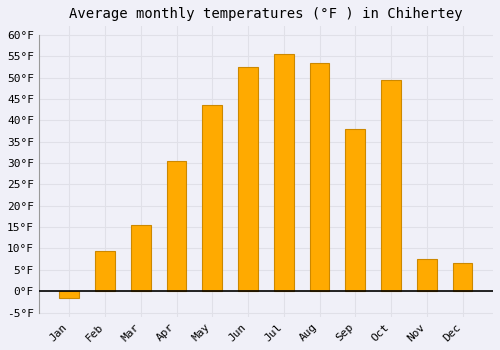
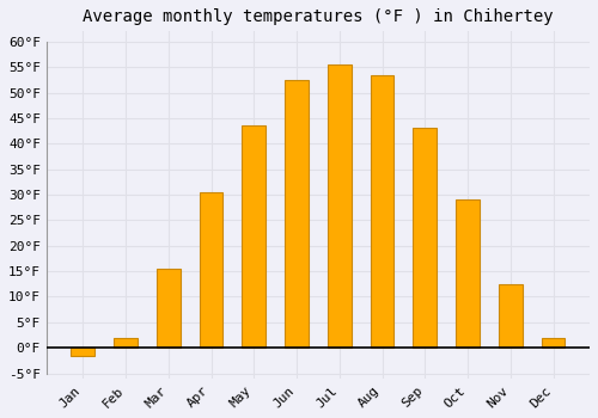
Feb: 9.5°F -> 2.0°F
Sep: 38.0°F -> 43.0°F
Oct: 49.5°F -> 29.0°F
Nov: 7.5°F -> 12.5°F
Dec: 6.5°F -> 2.0°F
